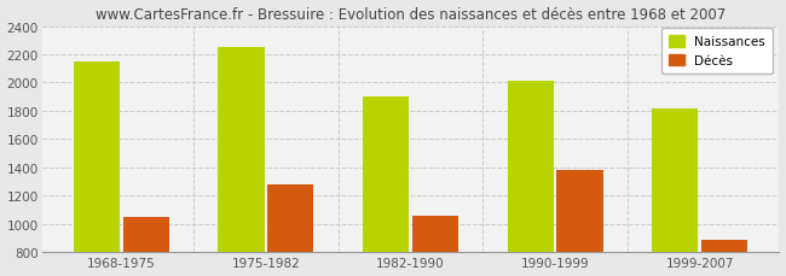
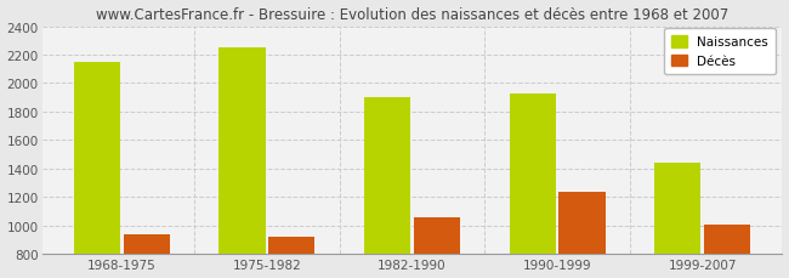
Décès/1968-1975: 1050 -> 940
Décès/1975-1982: 1280 -> 920
Naissances/1990-1999: 2010 -> 1930
Décès/1990-1999: 1380 -> 1240
Naissances/1999-2007: 1820 -> 1440
Décès/1999-2007: 890 -> 1000
